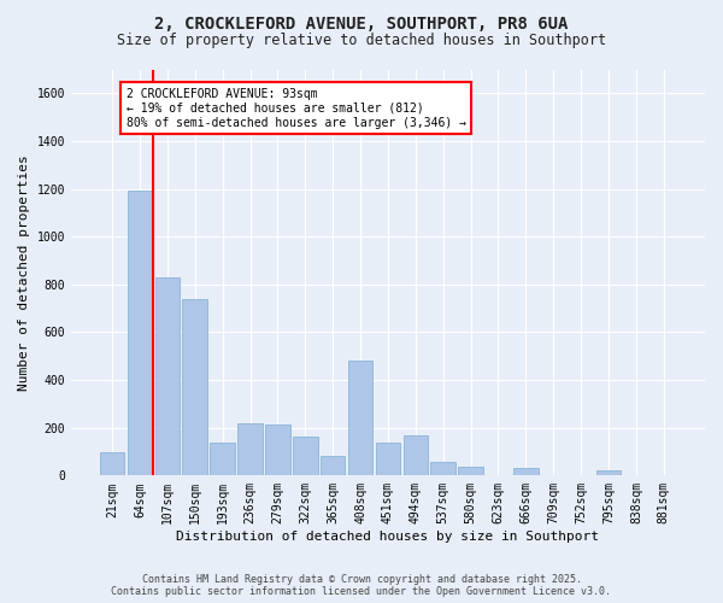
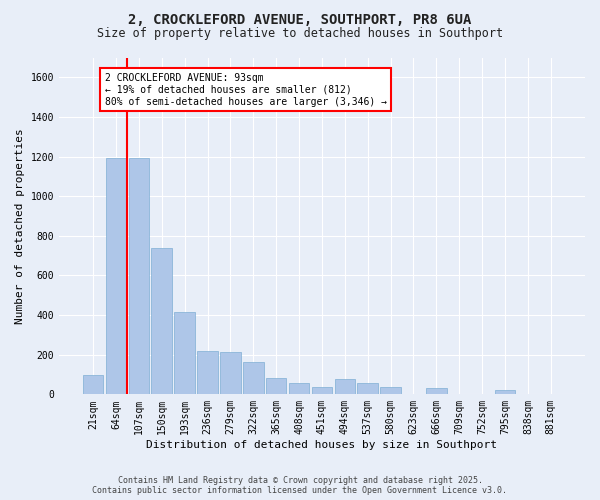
107sqm: 830 -> 1200
193sqm: 140 -> 420
408sqm: 480 -> 60
451sqm: 140 -> 40
494sqm: 170 -> 80
